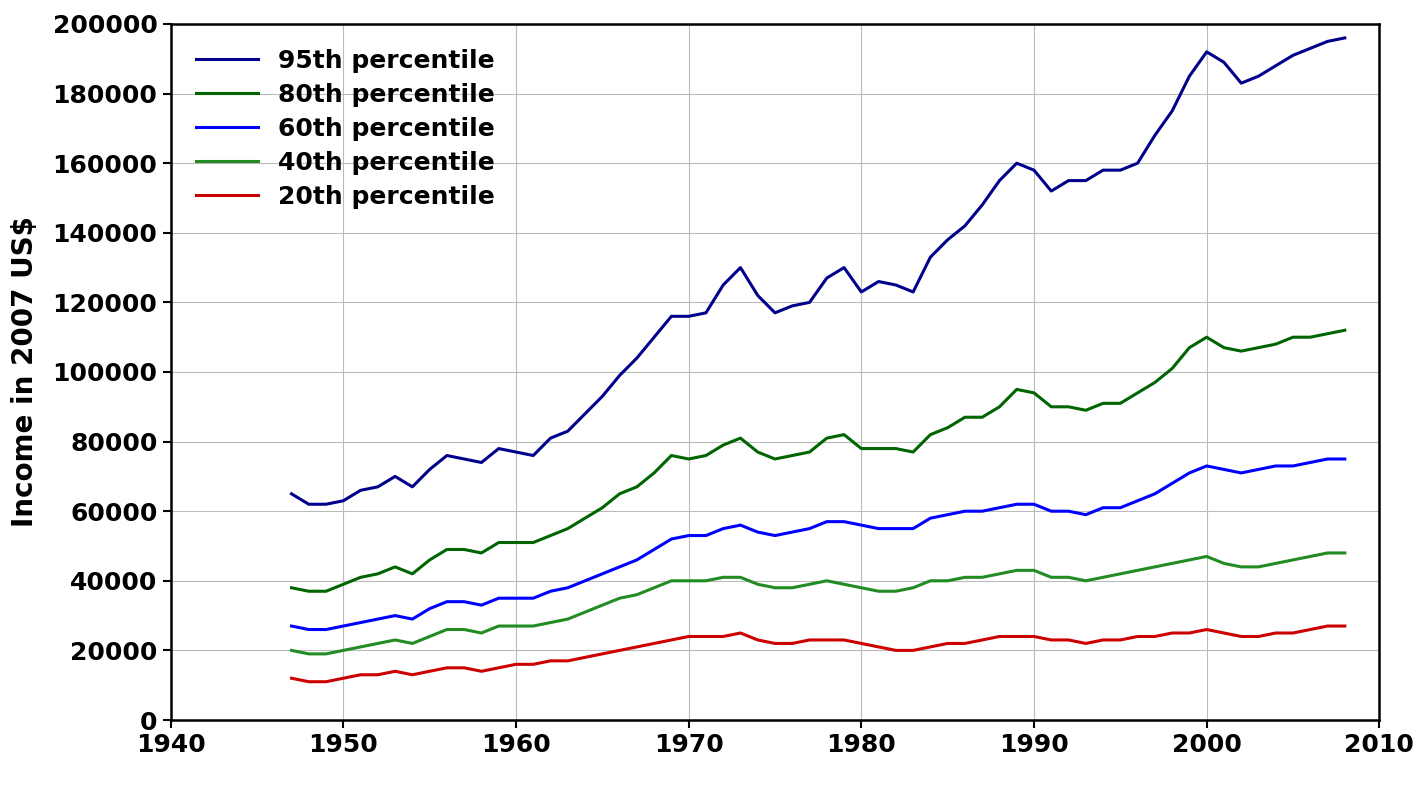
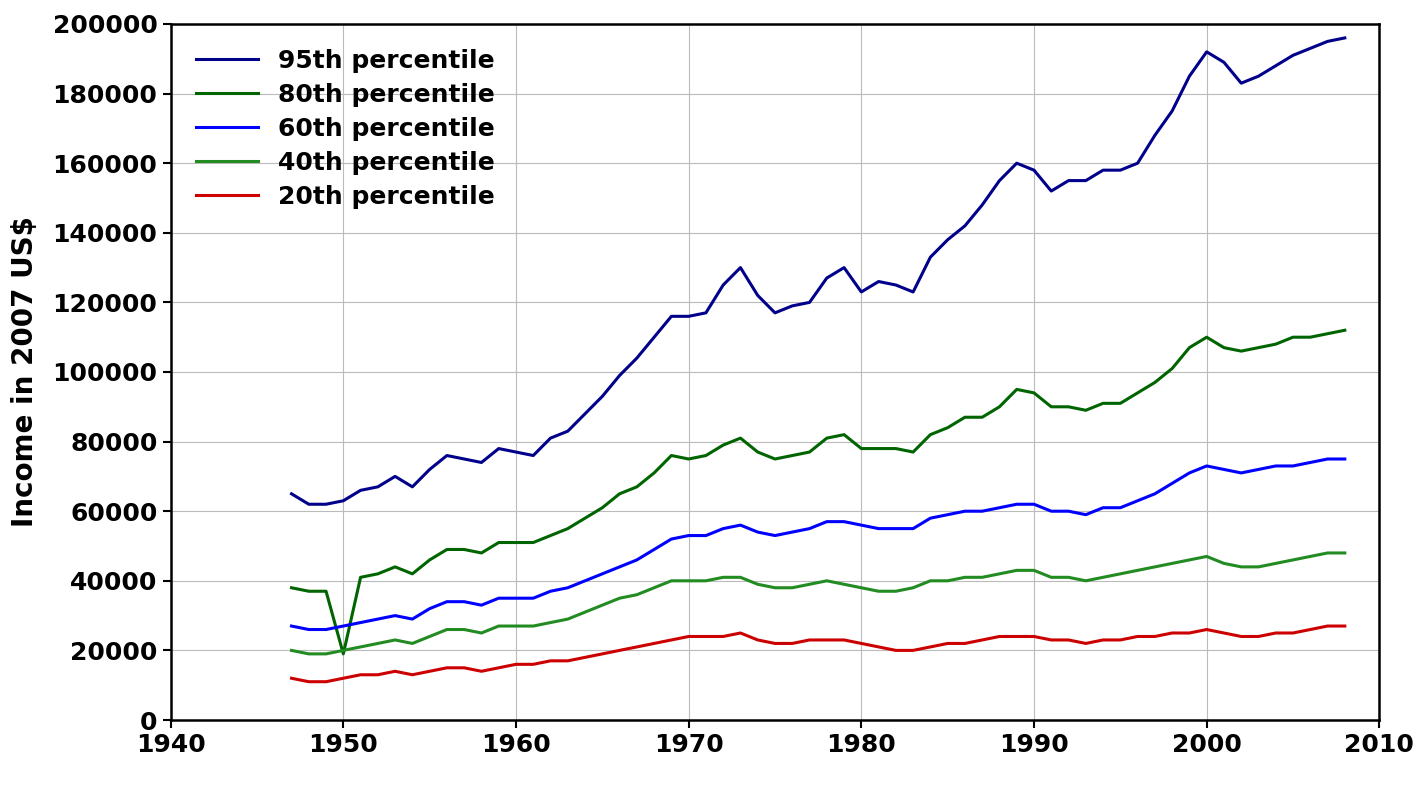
80th percentile/1950: 39000 -> 19000
